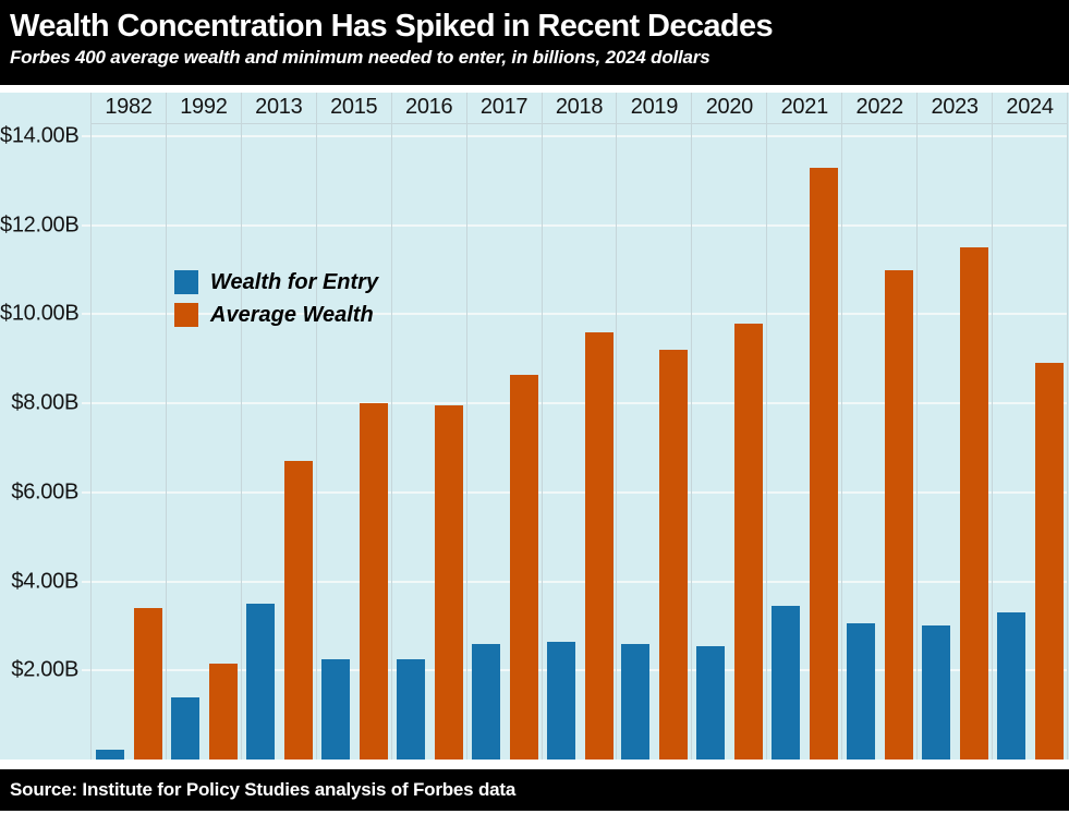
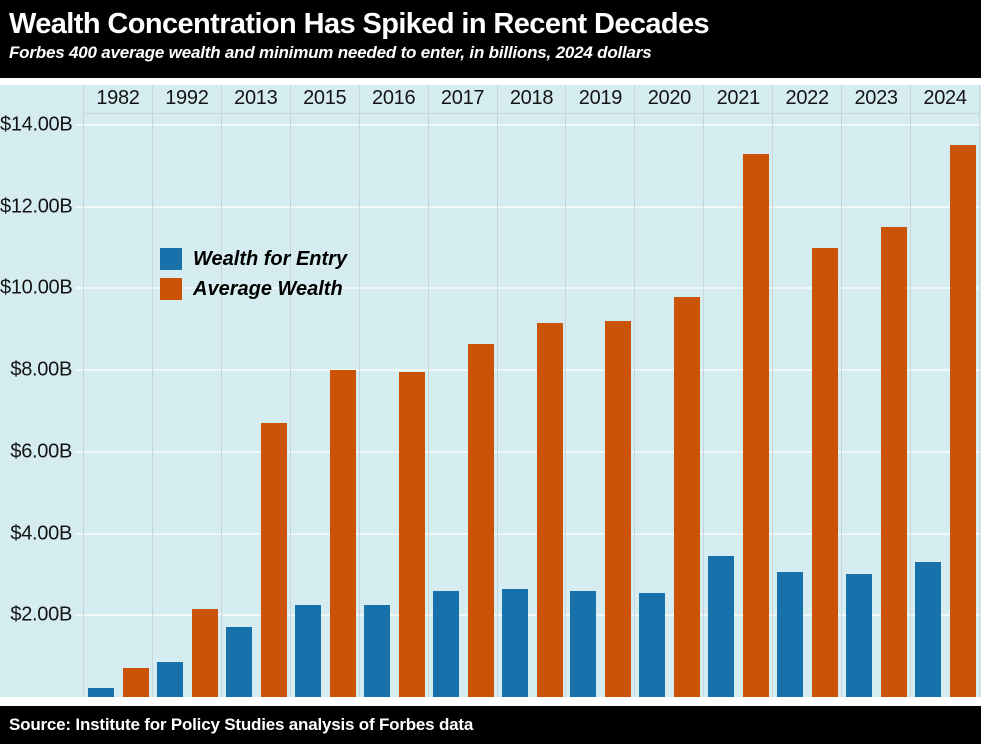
Average Wealth/1982: $3.4B -> $0.7B
Wealth for Entry/1992: $1.4B -> $0.8B
Wealth for Entry/2013: $3.5B -> $1.7B
Average Wealth/2018: $9.6B -> $9.2B
Average Wealth/2024: $8.9B -> $13.5B
